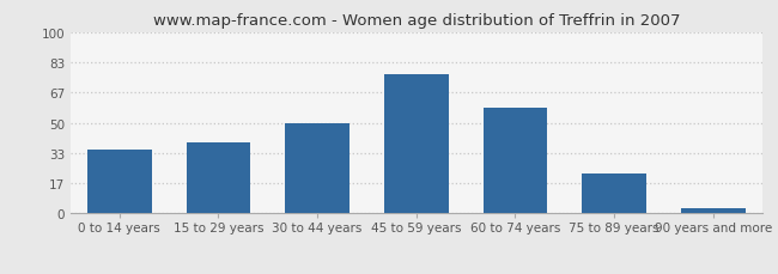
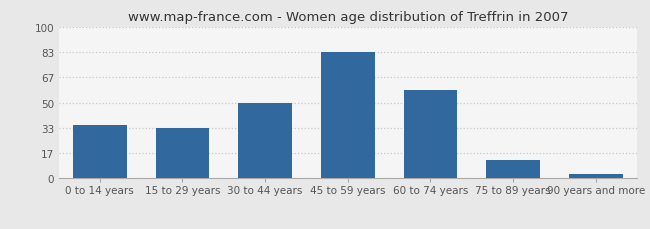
15 to 29 years: 39 -> 33
45 to 59 years: 77 -> 83
75 to 89 years: 22 -> 12
